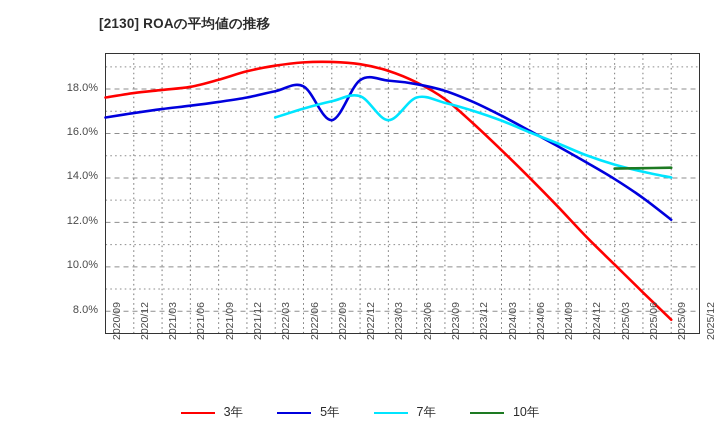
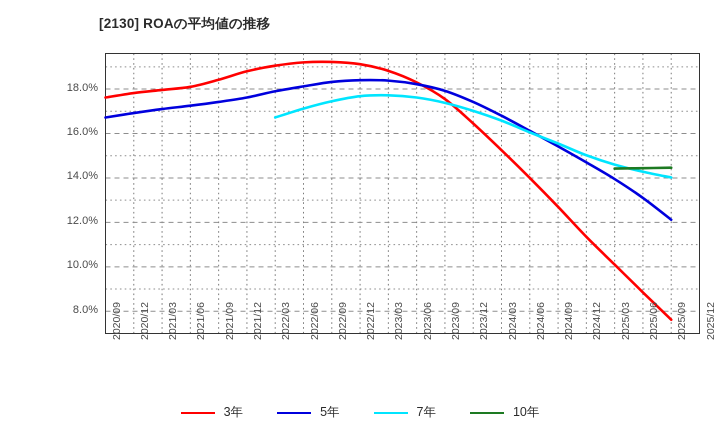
5年/2022/09: 16.6% -> 18.3%
7年/2023/03: 16.6% -> 17.7%
